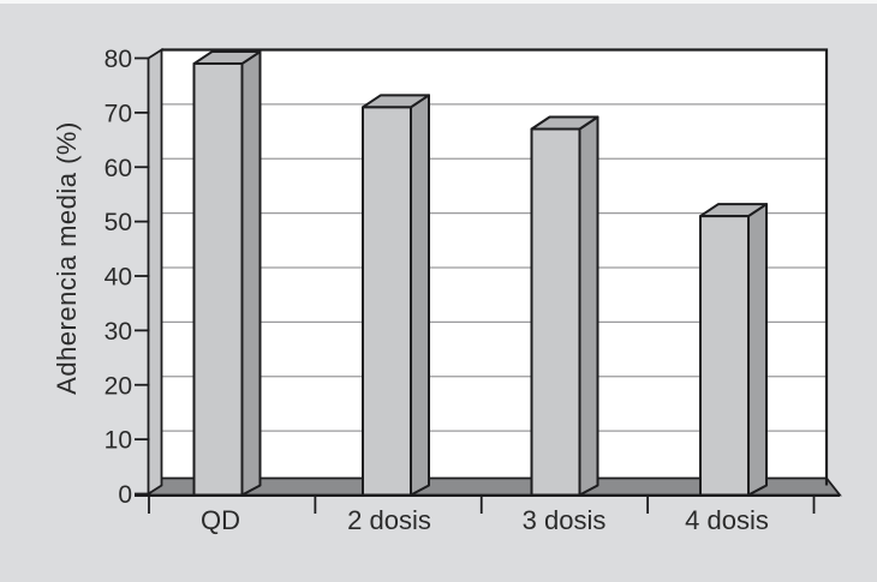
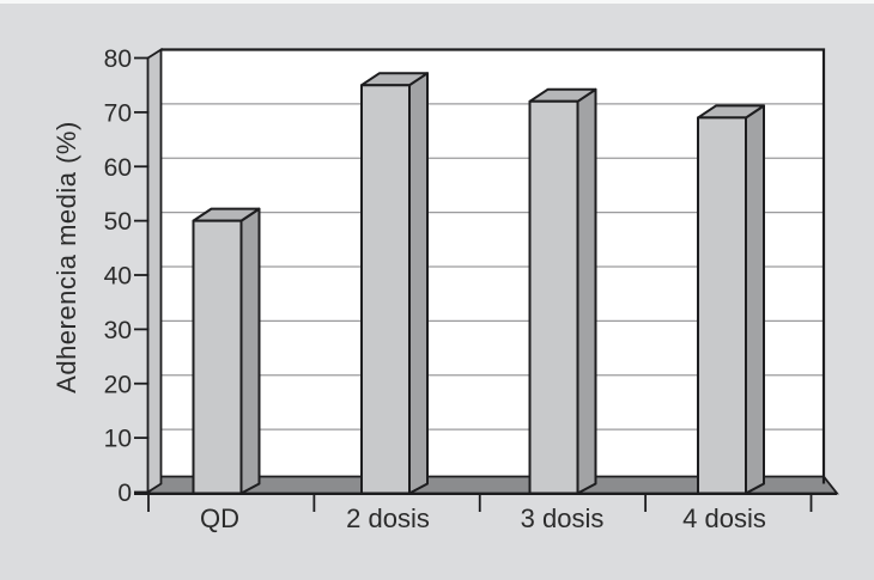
QD: 79 -> 50
2 dosis: 71 -> 75
3 dosis: 67 -> 72
4 dosis: 51 -> 69
